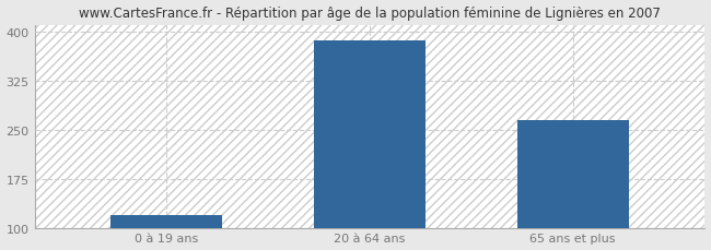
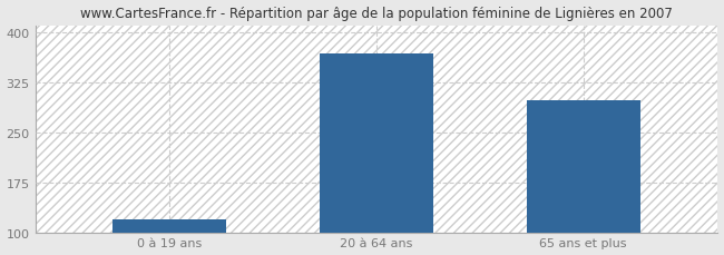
20 à 64 ans: 387 -> 368
65 ans et plus: 265 -> 298
